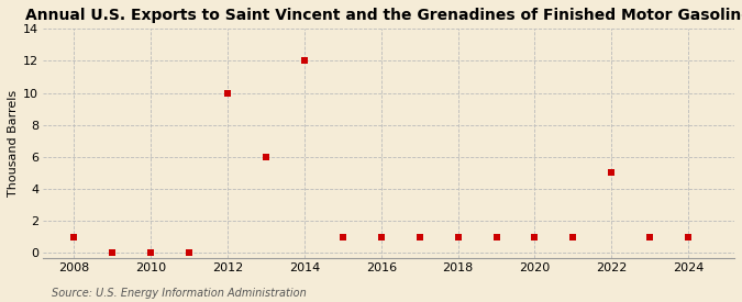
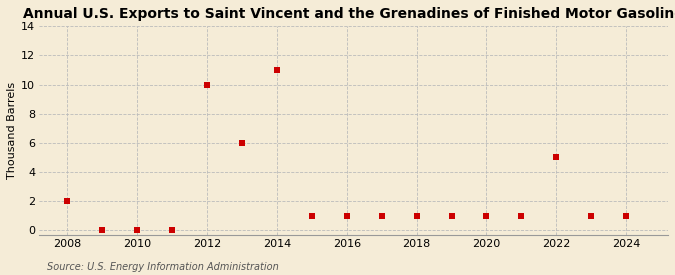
2008: 1 -> 2
2014: 12 -> 11
